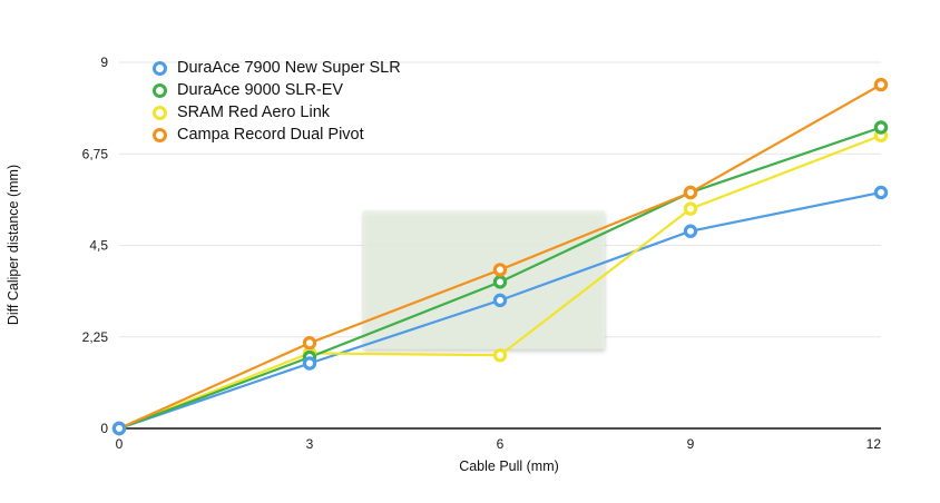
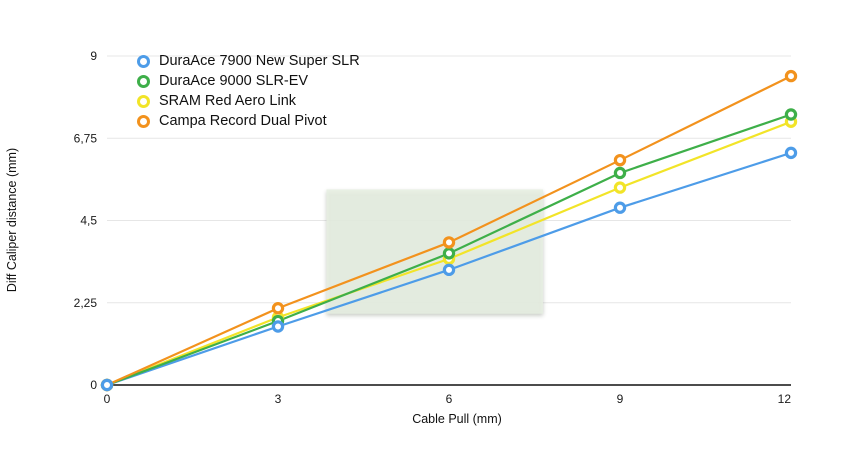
SRAM Red Aero Link/6: 1,8 -> 3,5
Campa Record Dual Pivot/9: 5,8 -> 6,2
DuraAce 7900 New Super SLR/12: 5,8 -> 6,3
